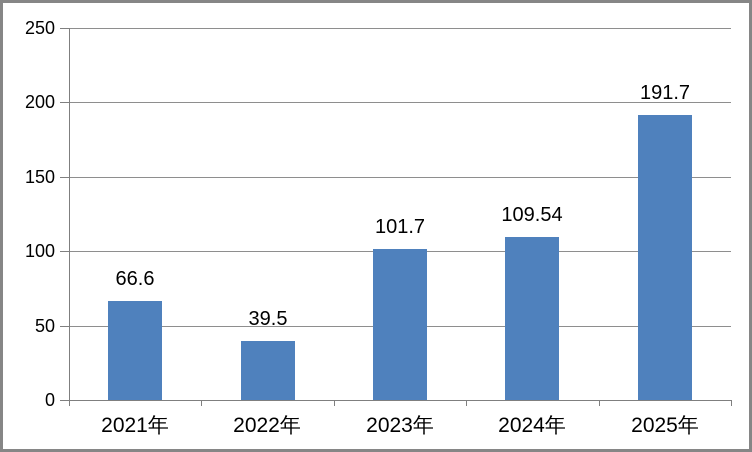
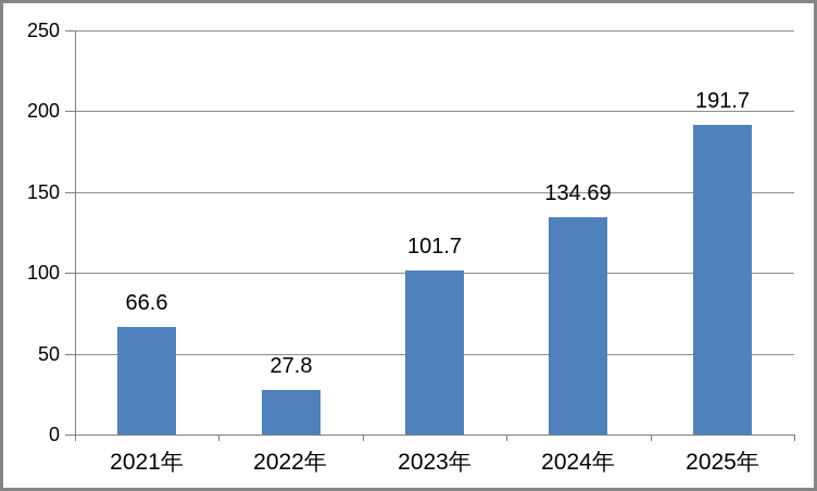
2022年: 39.5 -> 27.8
2024年: 109.54 -> 134.69
